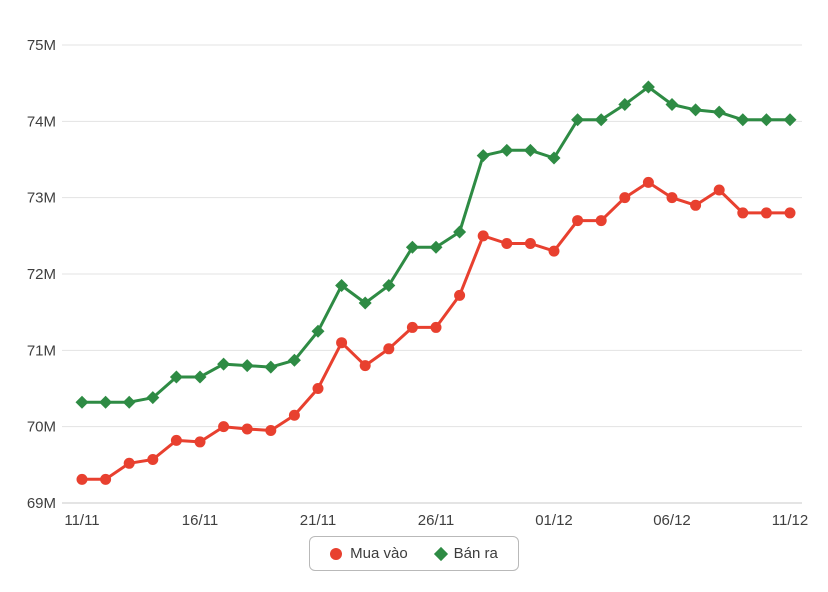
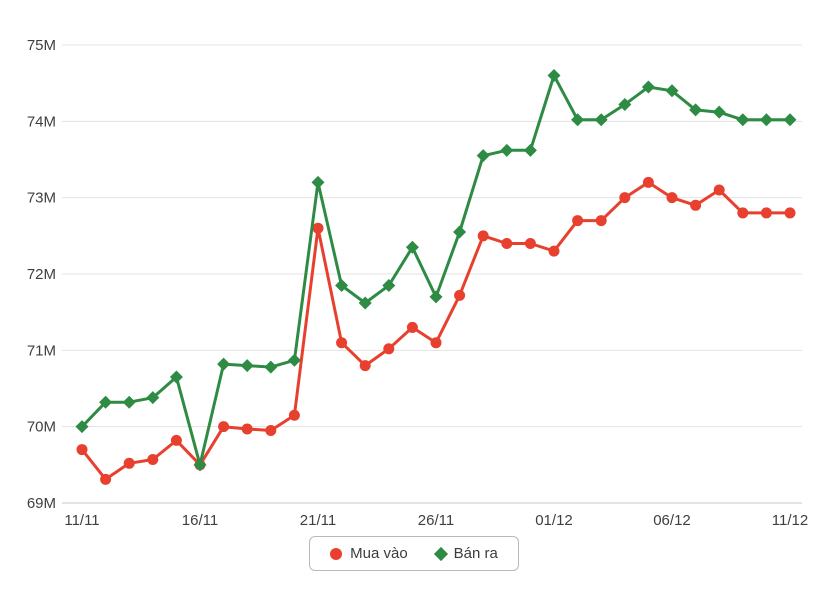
Mua vào/11/11: 69.3M -> 69.7M
Bán ra/11/11: 70.3M -> 70.0M
Mua vào/16/11: 69.8M -> 69.5M
Bán ra/16/11: 70.7M -> 69.5M
Mua vào/21/11: 70.5M -> 72.6M
Bán ra/21/11: 71.2M -> 73.2M
Mua vào/26/11: 71.3M -> 71.1M
Bán ra/26/11: 72.3M -> 71.7M
Bán ra/01/12: 73.5M -> 74.6M
Bán ra/06/12: 74.2M -> 74.4M
